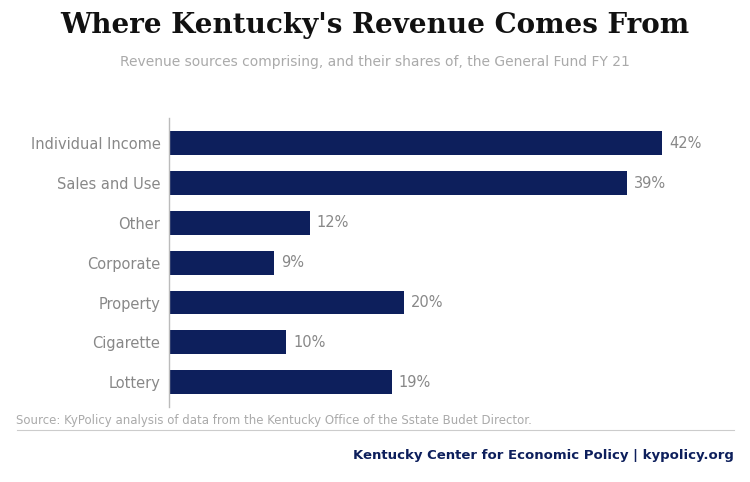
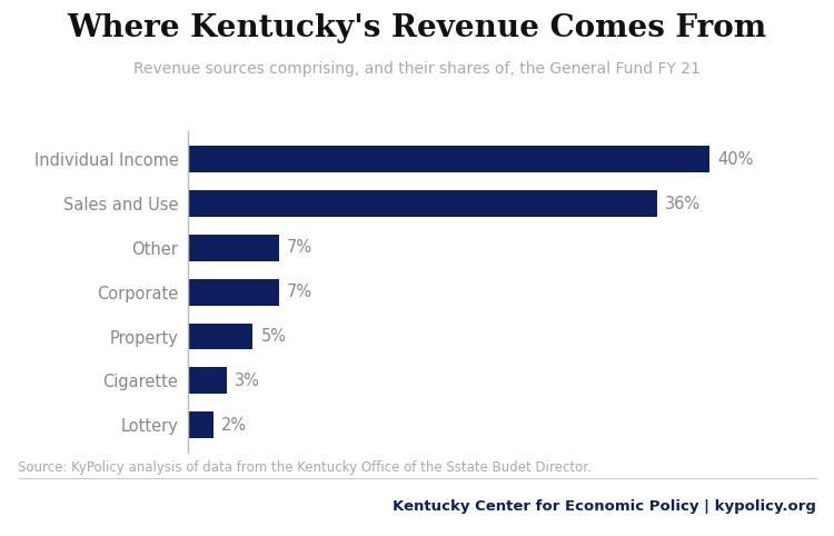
Individual Income: 42% -> 40%
Sales and Use: 39% -> 36%
Other: 12% -> 7%
Corporate: 9% -> 7%
Property: 20% -> 5%
Cigarette: 10% -> 3%
Lottery: 19% -> 2%
